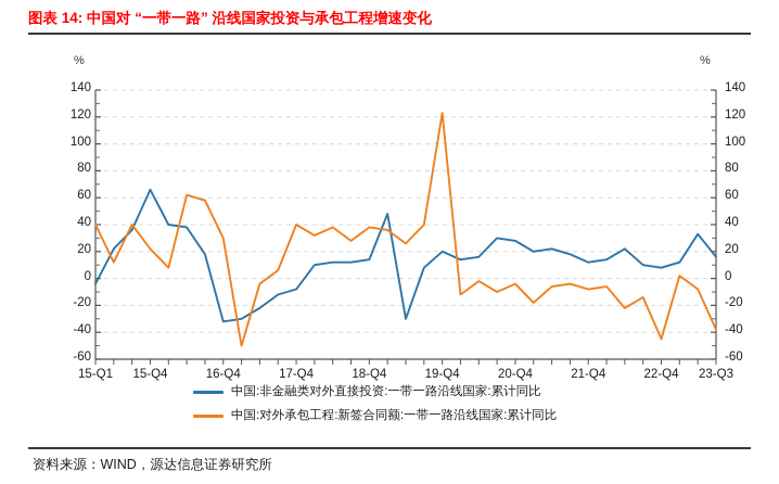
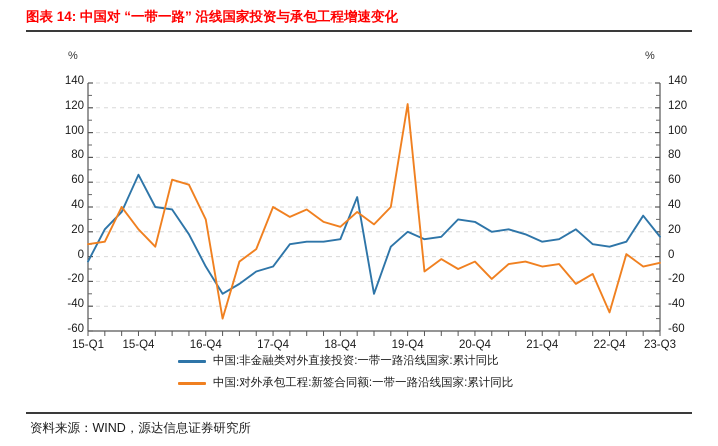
中国:对外承包工程:新签合同额:一带一路沿线国家:累计同比/15-Q1: 40 -> 10
中国:非金融类对外直接投资:一带一路沿线国家:累计同比/16-Q4: -32 -> -8
中国:对外承包工程:新签合同额:一带一路沿线国家:累计同比/18-Q4: 38 -> 24
中国:对外承包工程:新签合同额:一带一路沿线国家:累计同比/23-Q3: -38 -> -5
